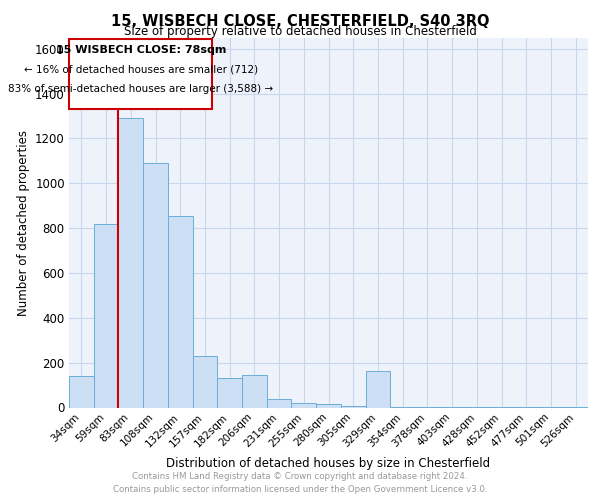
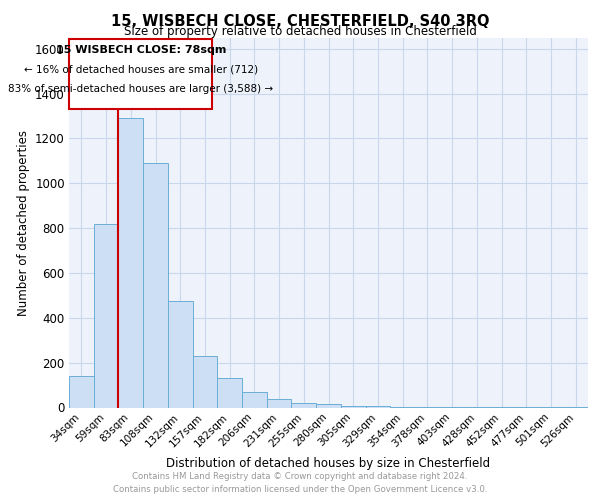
132sqm: 855 -> 475
206sqm: 145 -> 70
329sqm: 165 -> 5
